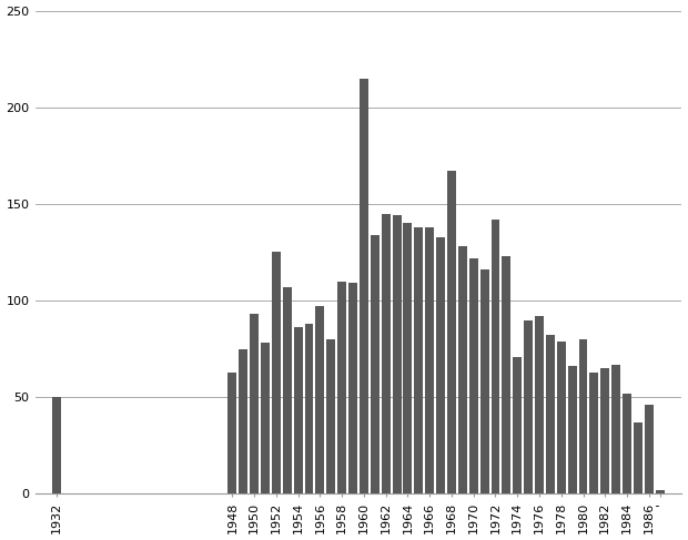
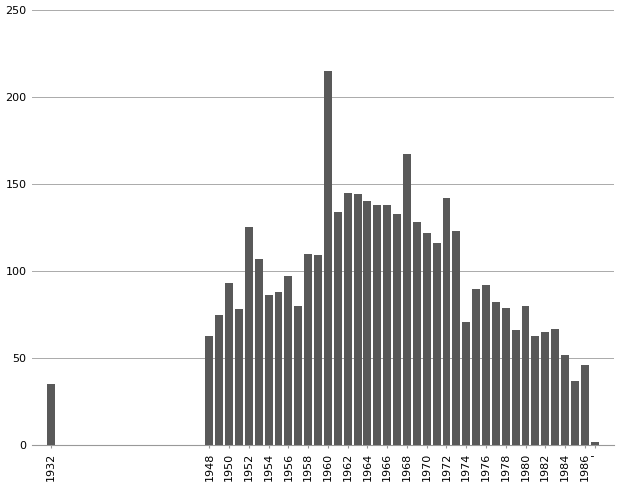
1932: 50 -> 35
